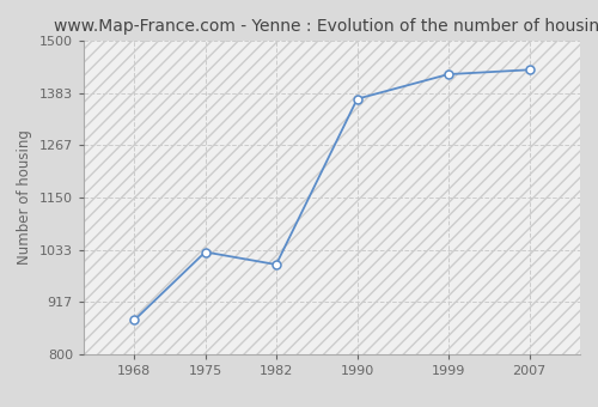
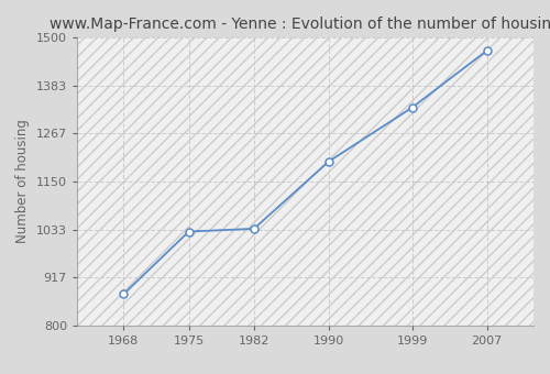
1982: 1000 -> 1035
1990: 1370 -> 1198
1999: 1425 -> 1330
2007: 1435 -> 1468
